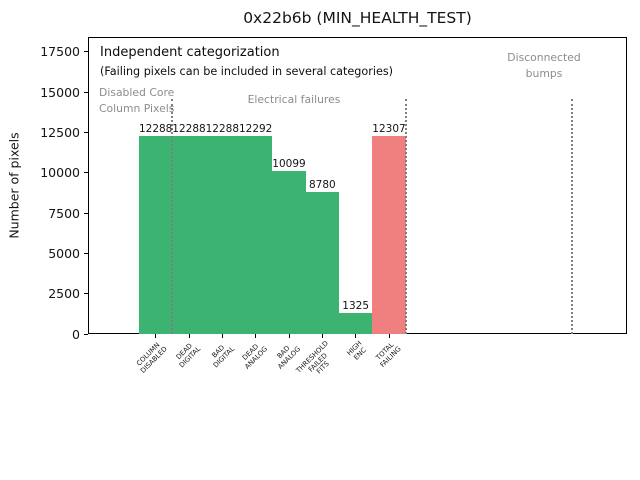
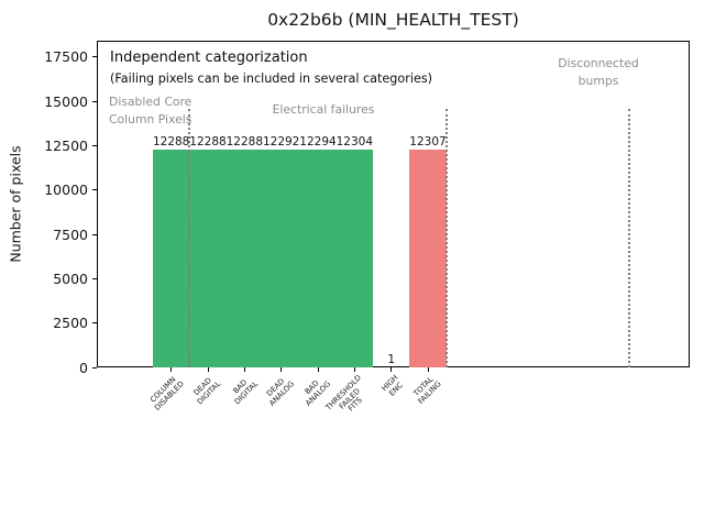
BAD ANALOG: 10099 -> 12294
THRESHOLD FAILED FITS: 8780 -> 12304
HIGH ENC: 1325 -> 1
